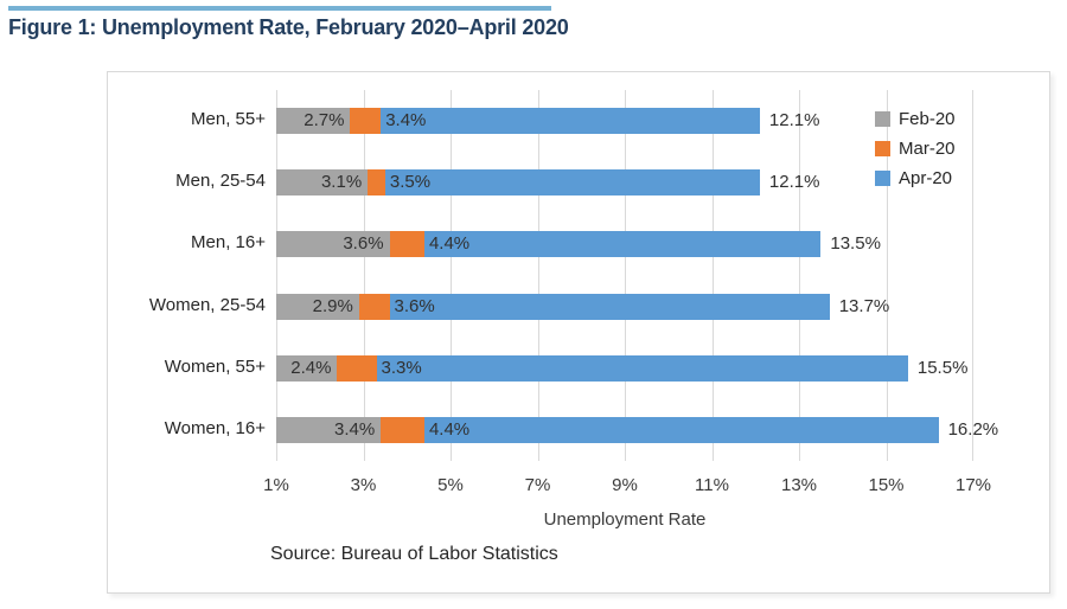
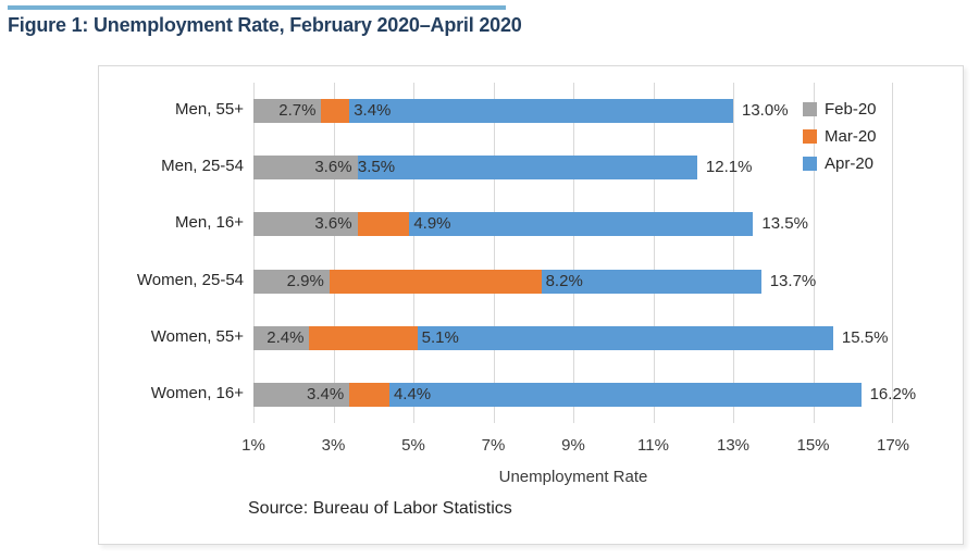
Apr-20/Men, 55+: 12.1% -> 13.0%
Feb-20/Men, 25-54: 3.1% -> 3.6%
Mar-20/Men, 16+: 4.4% -> 4.9%
Mar-20/Women, 25-54: 3.6% -> 8.2%
Mar-20/Women, 55+: 3.3% -> 5.1%
